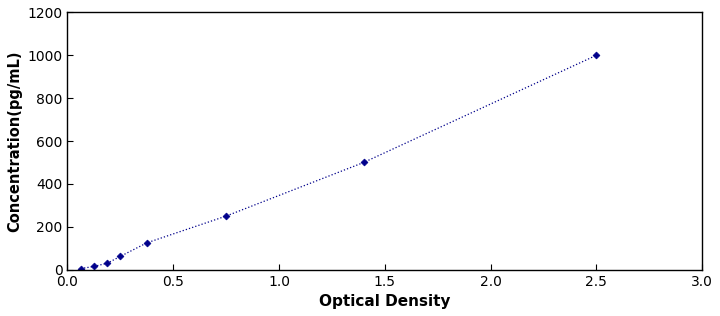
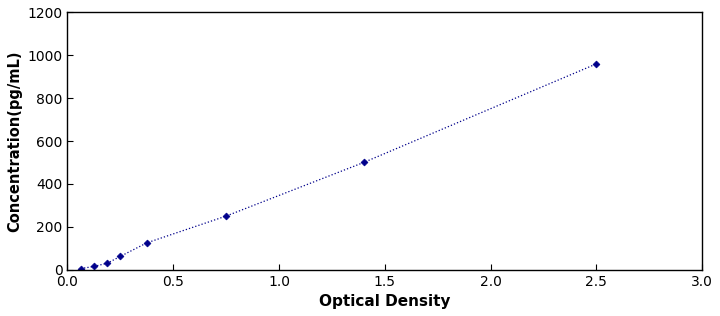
2.5: 1000 -> 960
